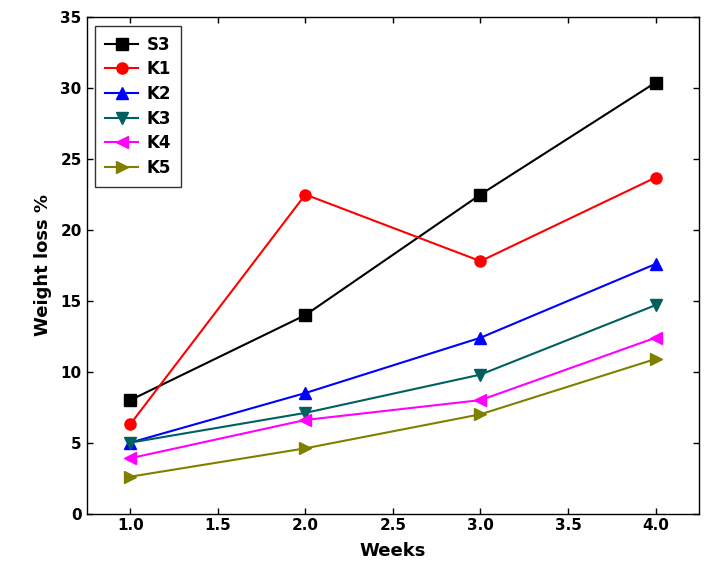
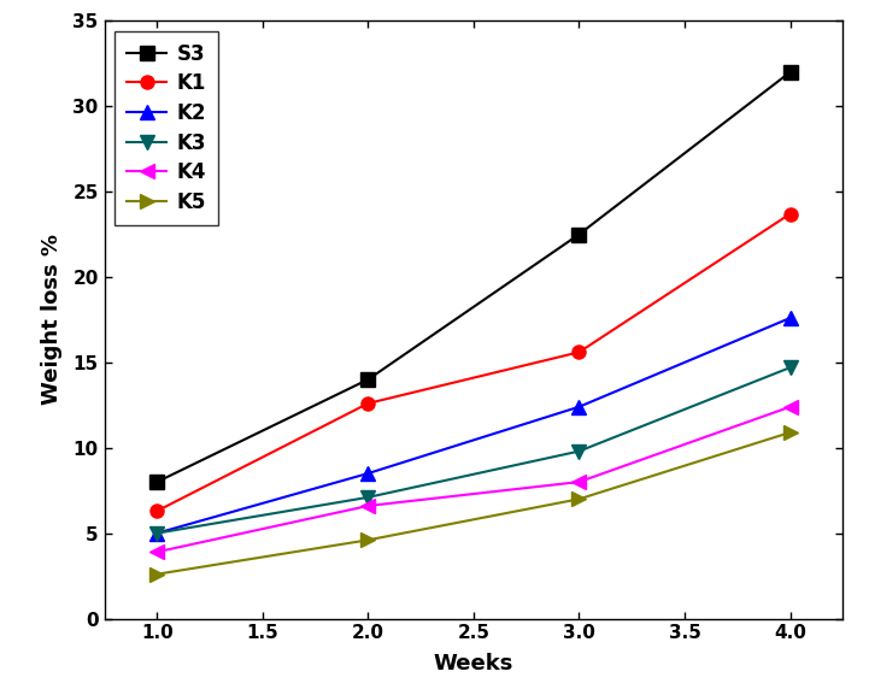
K1/2.0: 22.5 -> 12.6
K1/3.0: 17.8 -> 15.6
S3/4.0: 30.4 -> 32.0
